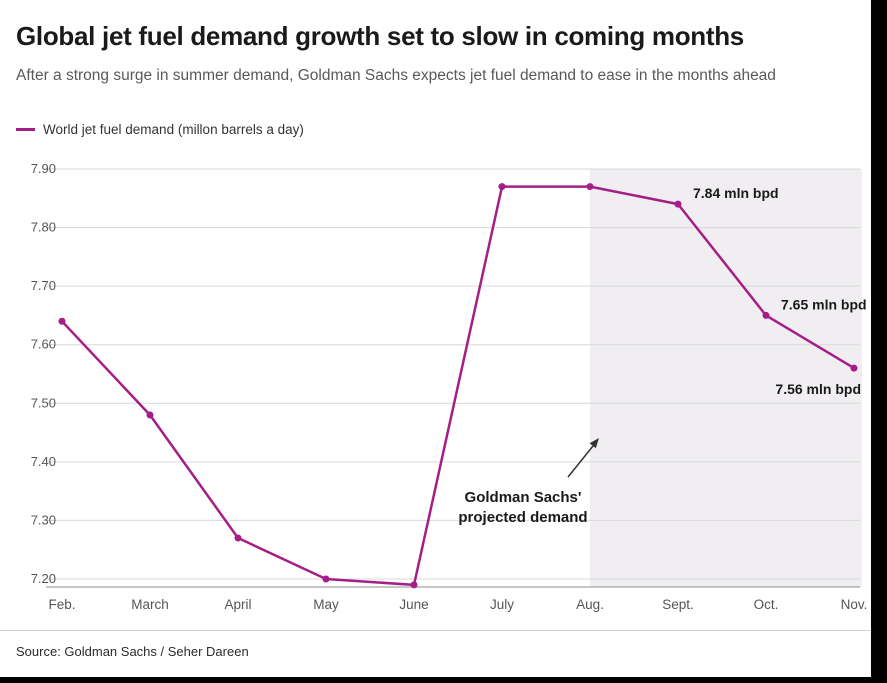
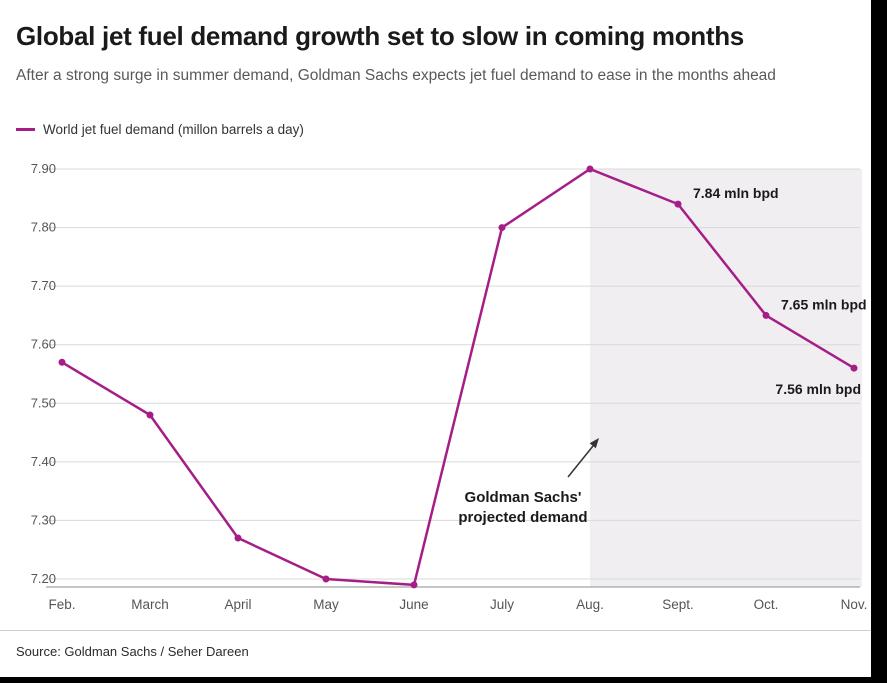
Feb.: 7.64 -> 7.57
July: 7.87 -> 7.80
Aug.: 7.87 -> 7.90
